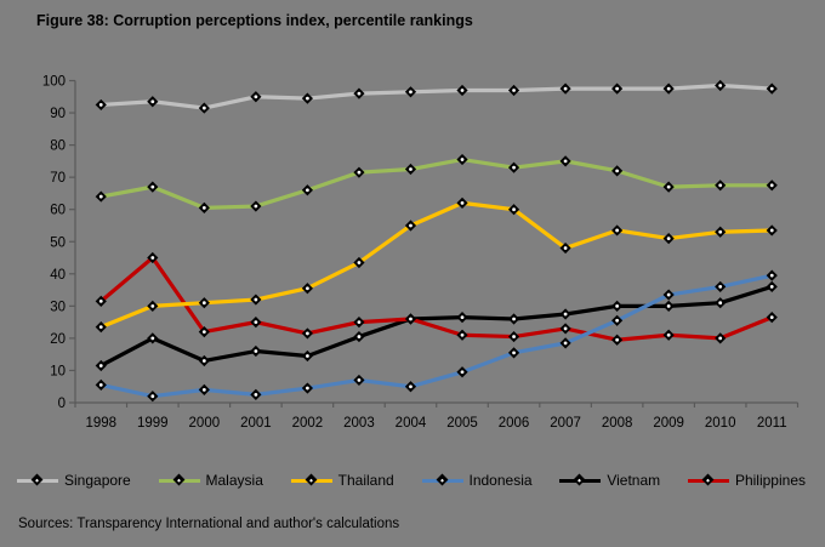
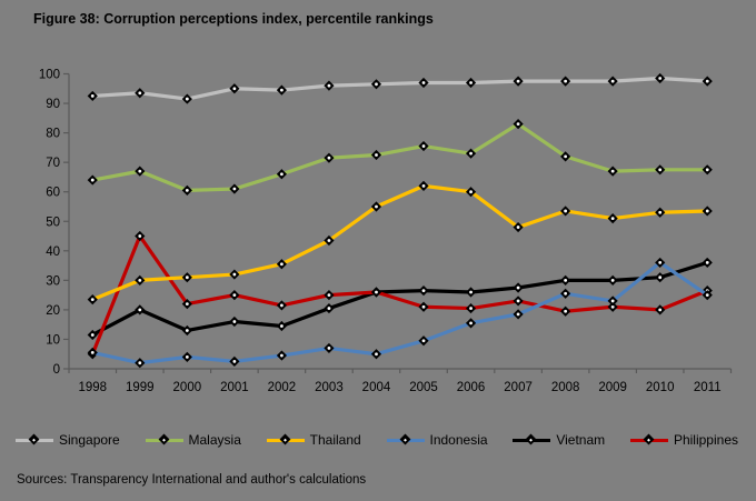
Philippines/1998: 32 -> 5
Malaysia/2007: 75 -> 83
Indonesia/2009: 34 -> 23
Indonesia/2011: 40 -> 25
